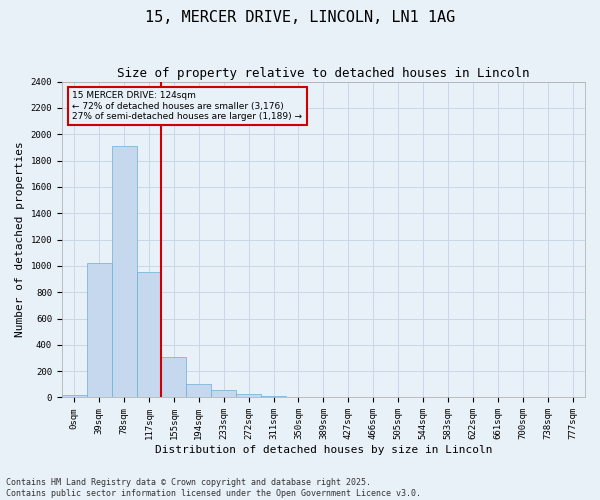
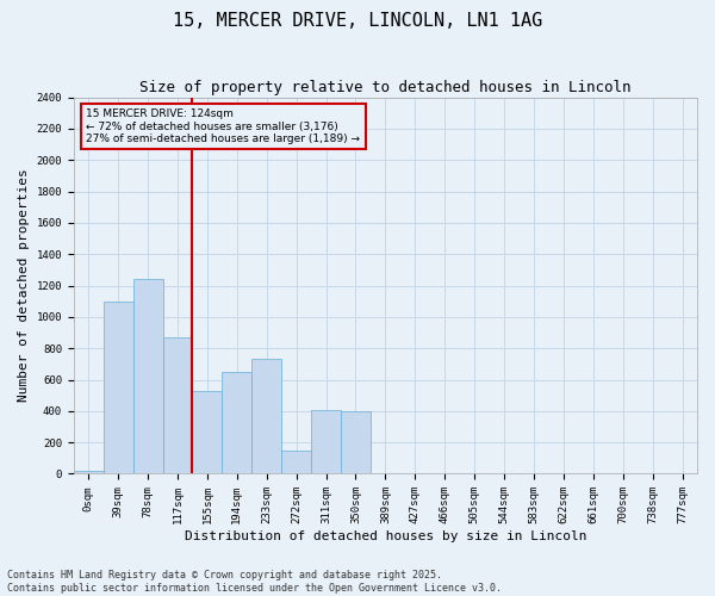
39sqm: 1020 -> 1100
78sqm: 1910 -> 1240
117sqm: 950 -> 870
155sqm: 310 -> 530
194sqm: 100 -> 650
233sqm: 60 -> 730
272sqm: 30 -> 150
311sqm: 10 -> 410
350sqm: 0 -> 400
